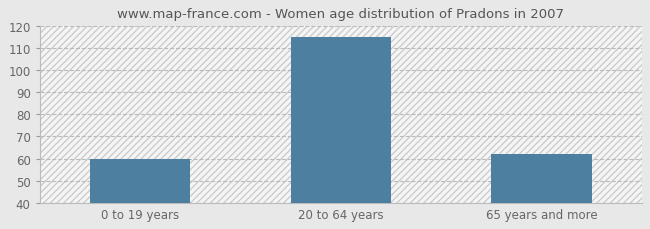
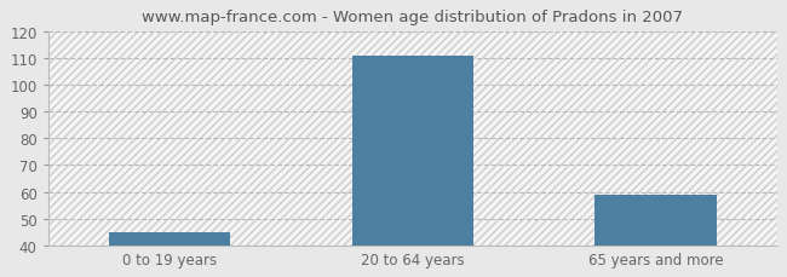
0 to 19 years: 60 -> 45
20 to 64 years: 115 -> 111
65 years and more: 62 -> 59
